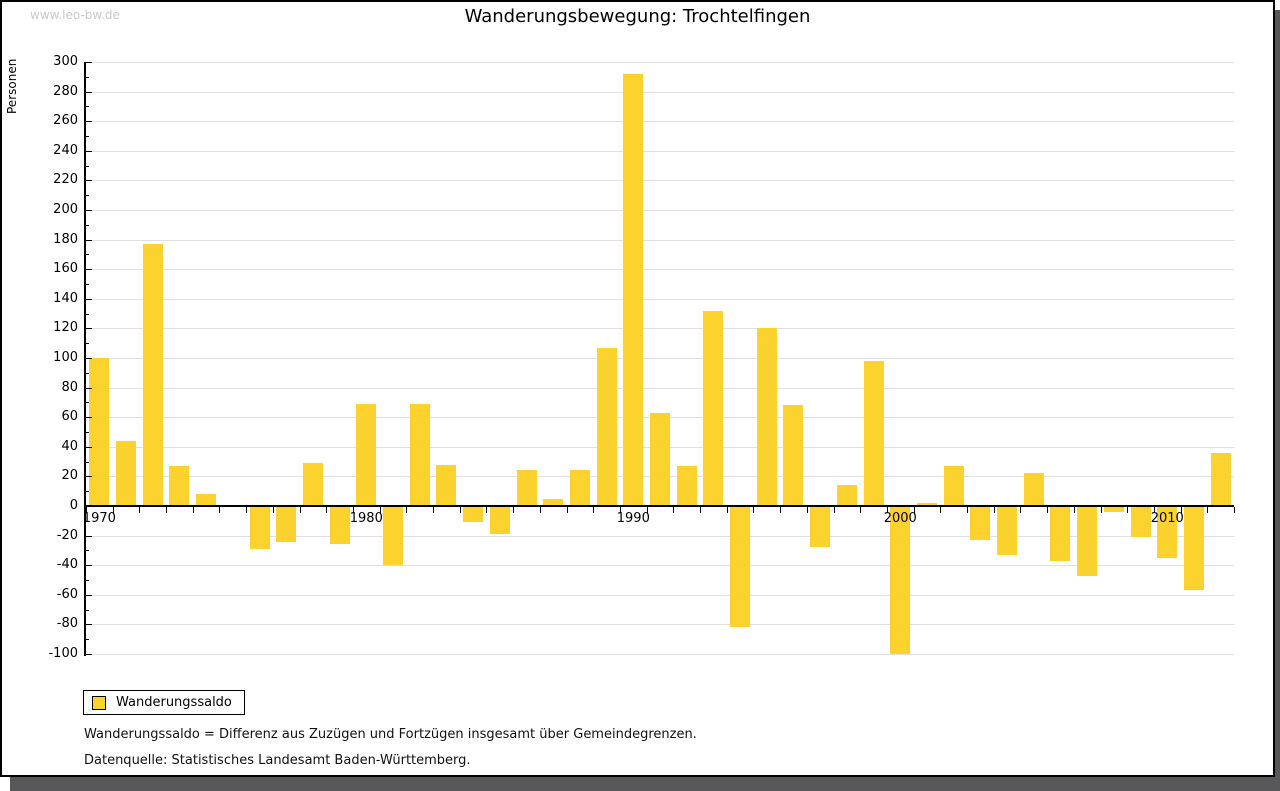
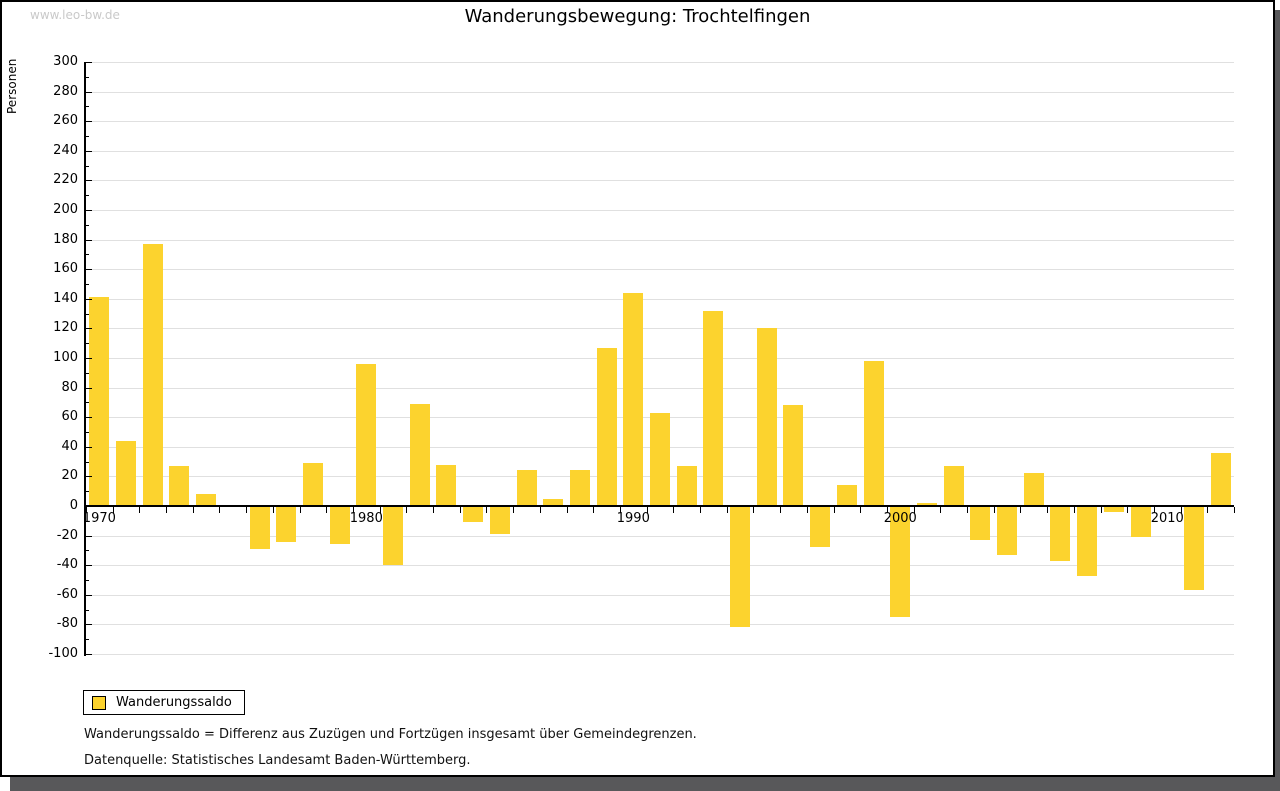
1970: 100 -> 141
1980: 69 -> 96
1990: 292 -> 144
2000: -100 -> -75
2010: -35 -> -1
